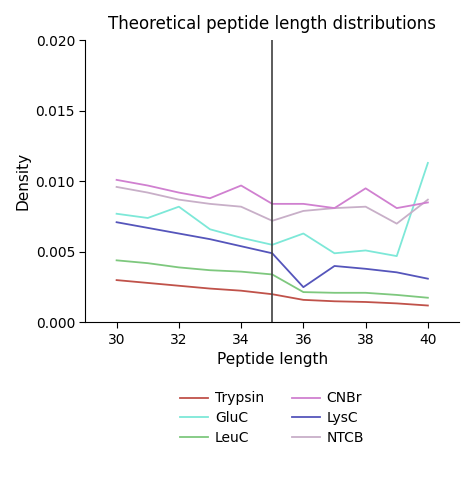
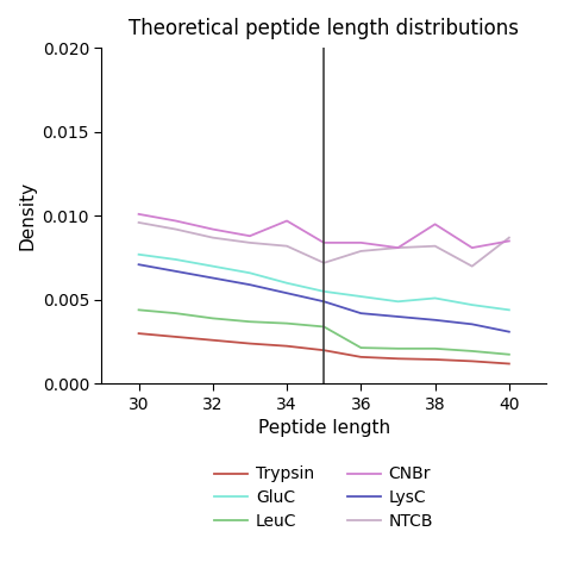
GluC/32: 0.0082 -> 0.0070
LysC/36: 0.0025 -> 0.0042
GluC/36: 0.0063 -> 0.0052
GluC/40: 0.0113 -> 0.0044
